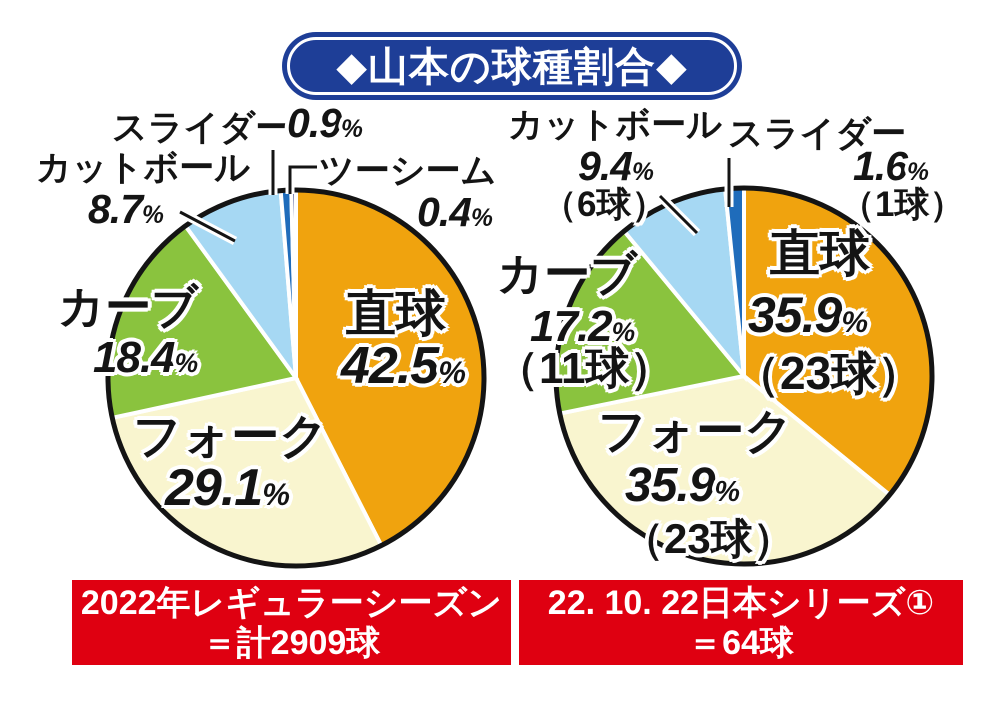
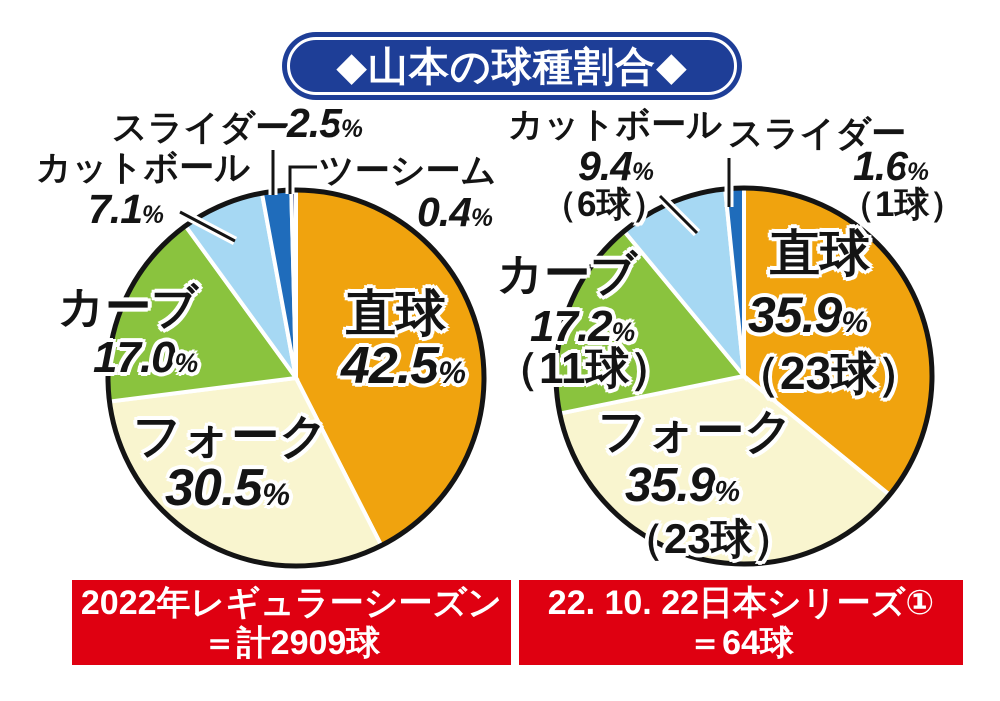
2022年レギュラーシーズン＝計2909球/フォーク: 29.1 -> 30.5
2022年レギュラーシーズン＝計2909球/カーブ: 18.4 -> 17.0
2022年レギュラーシーズン＝計2909球/カットボール: 8.7 -> 7.1
2022年レギュラーシーズン＝計2909球/スライダー: 0.9 -> 2.5
